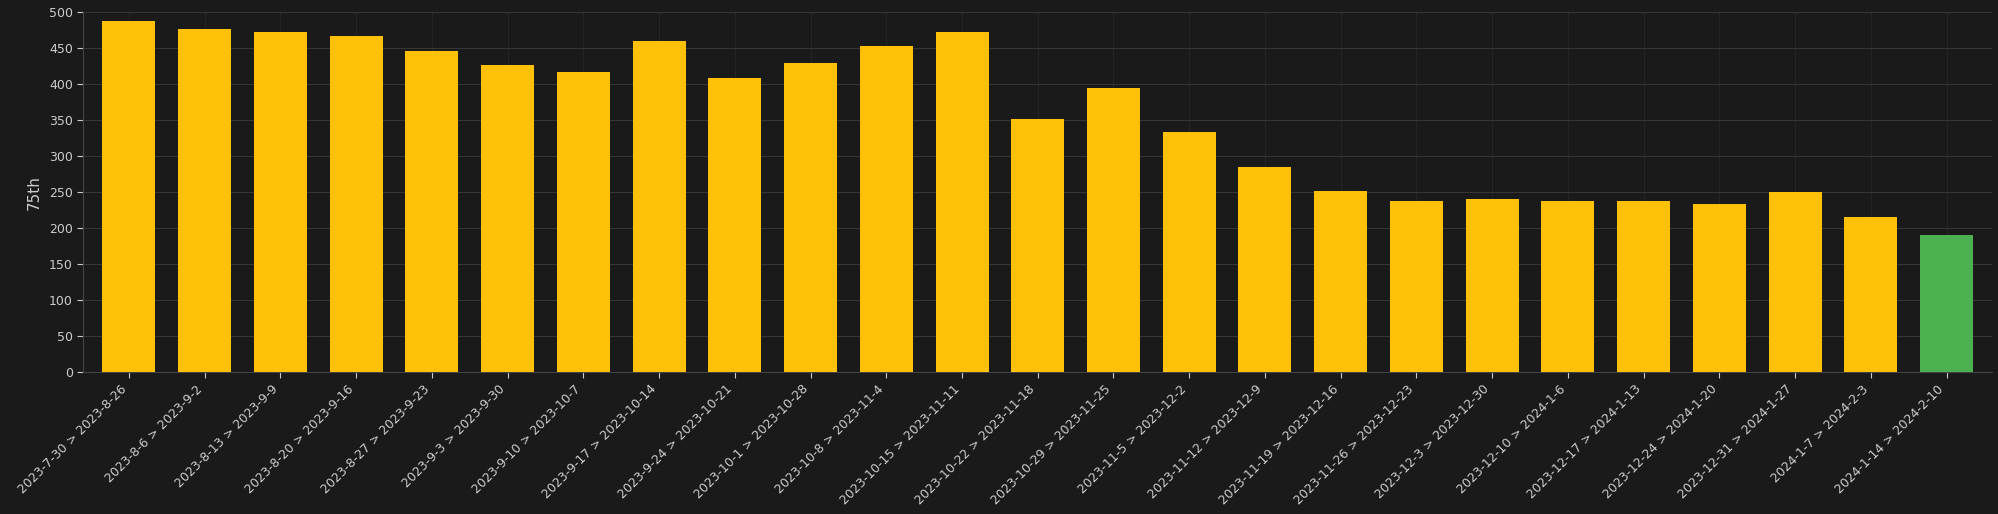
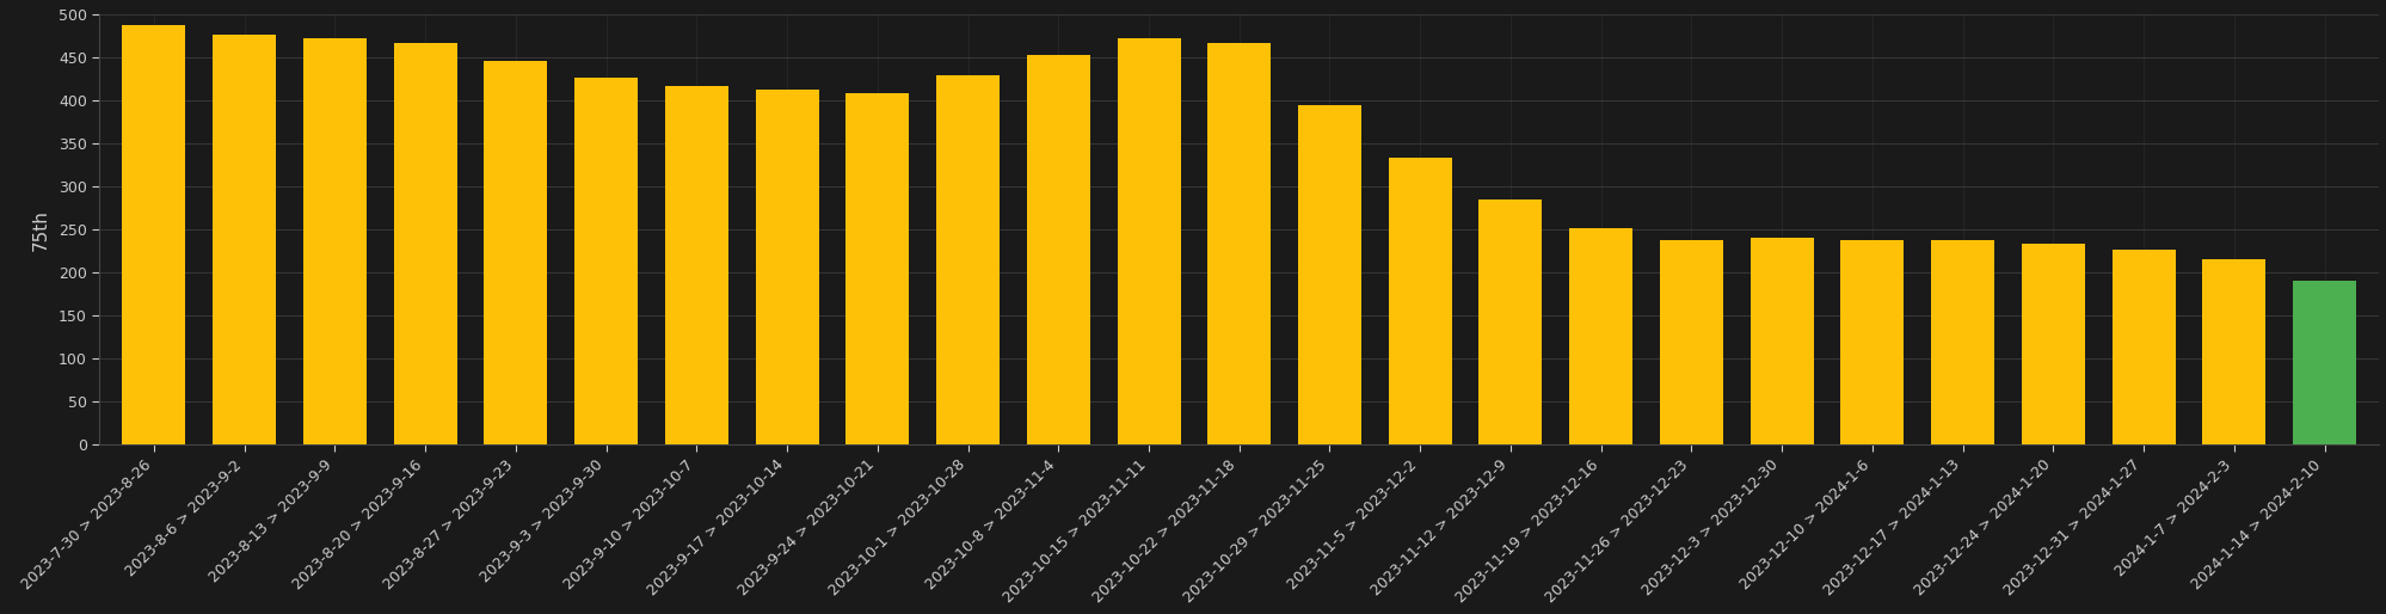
2023-9-17 > 2023-10-14: 460 -> 412
2023-10-22 > 2023-11-18: 352 -> 467
2023-12-31 > 2024-1-27: 250 -> 227
